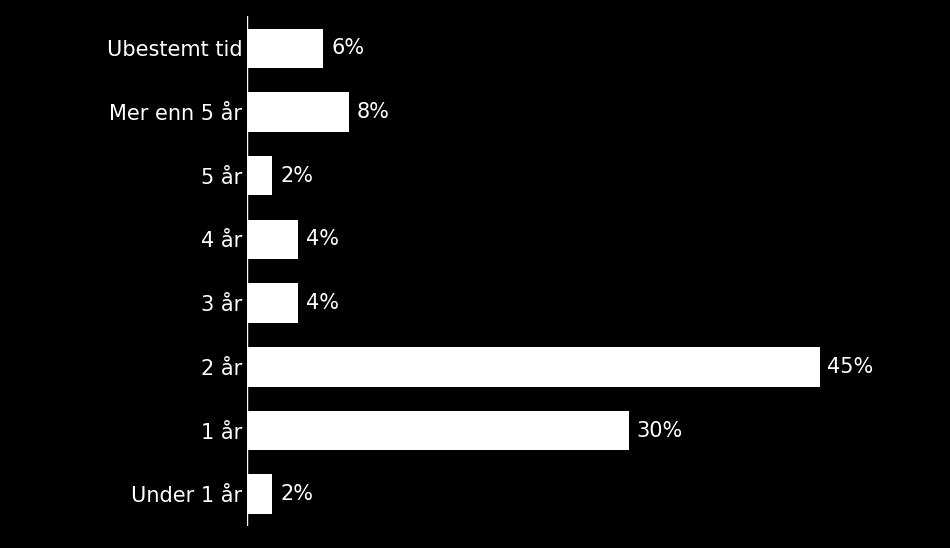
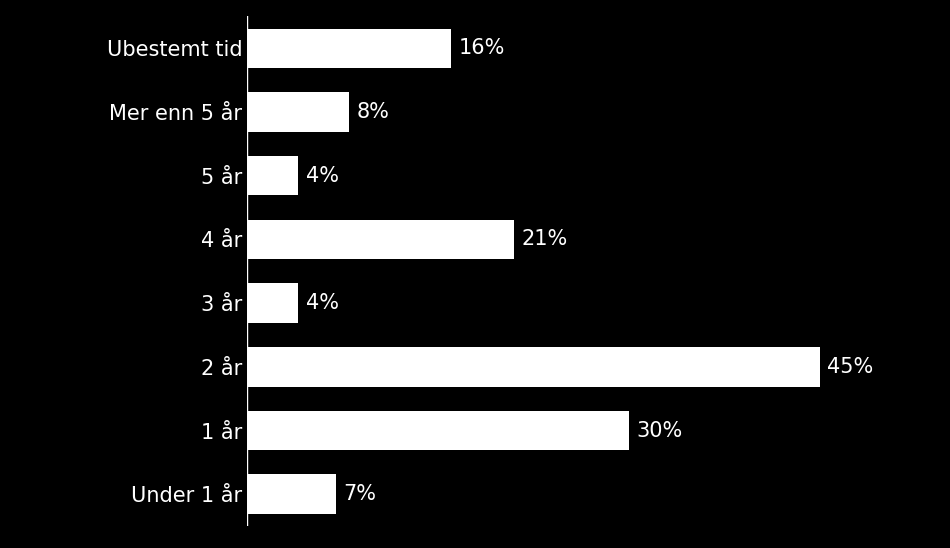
Ubestemt tid: 6% -> 16%
5 år: 2% -> 4%
4 år: 4% -> 21%
Under 1 år: 2% -> 7%
